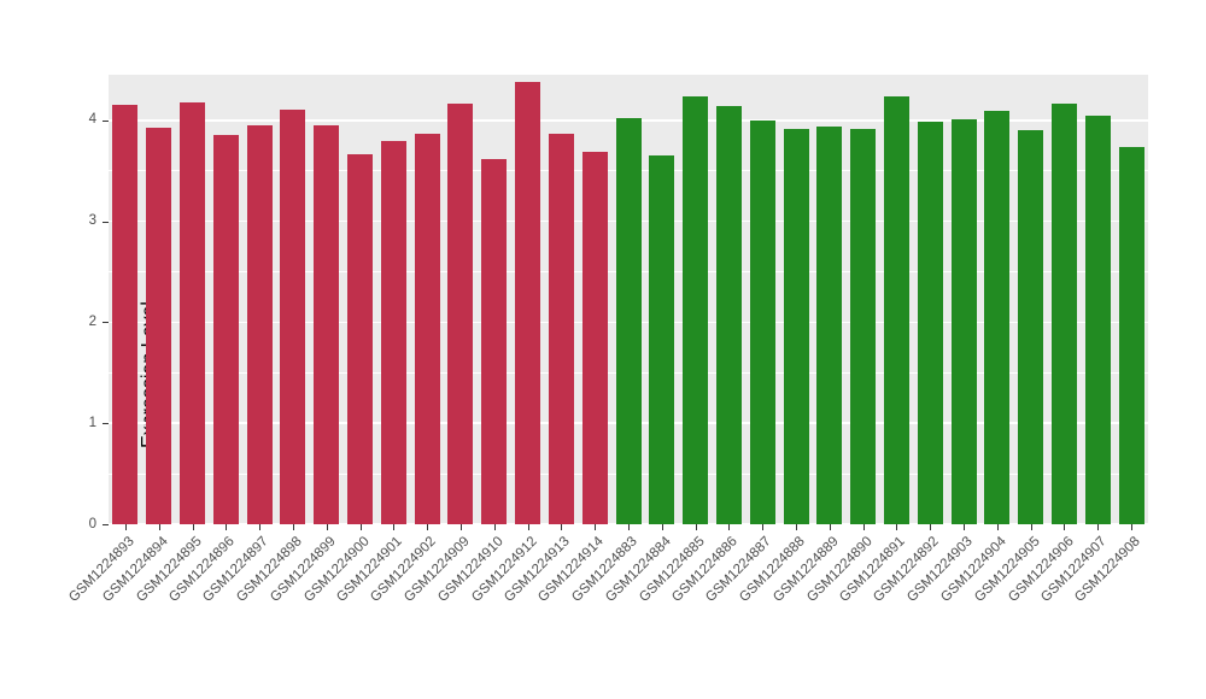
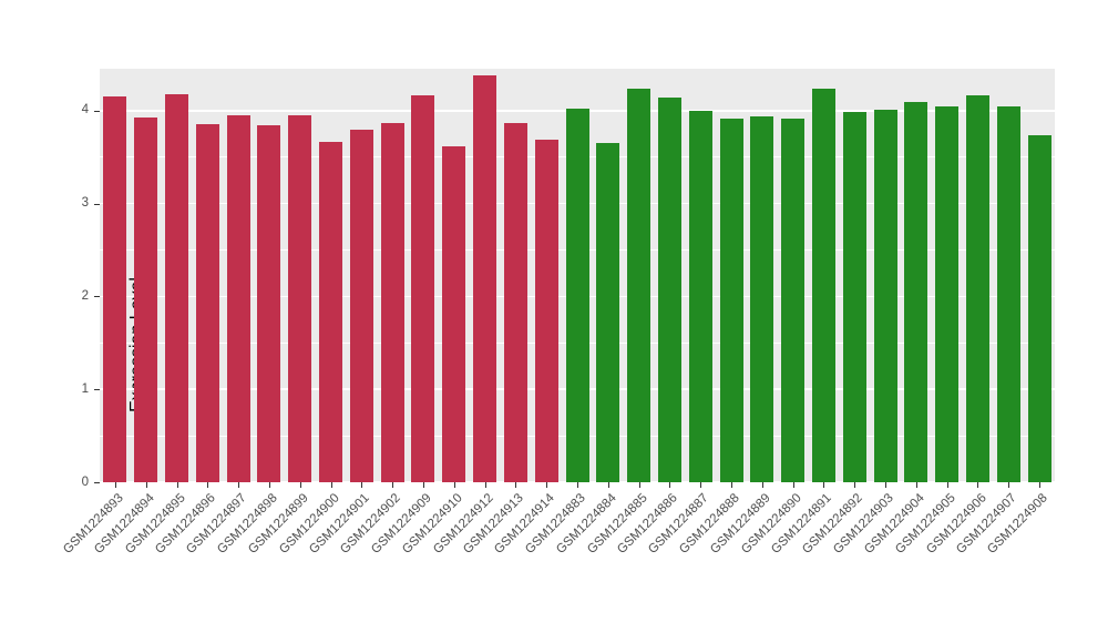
GSM1224898: 4.1 -> 3.8
GSM1224905: 3.9 -> 4.0
